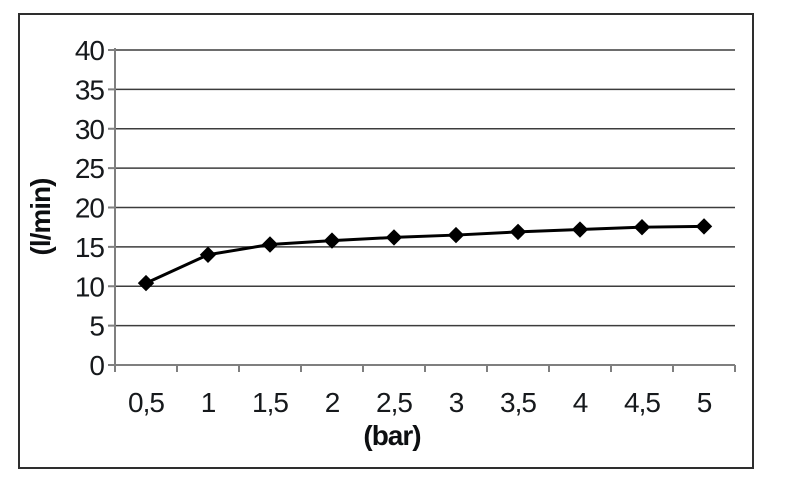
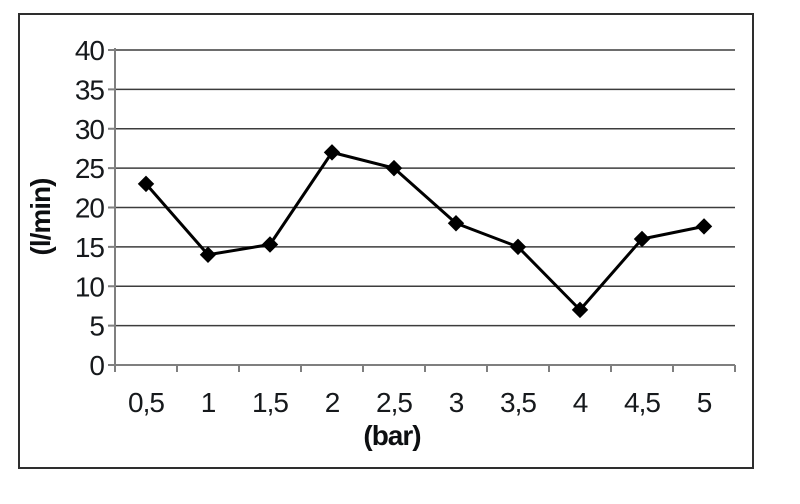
0,5: 10 -> 23
2: 16 -> 27
2,5: 16 -> 25
3: 16 -> 18
3,5: 17 -> 15
4: 17 -> 7
4,5: 18 -> 16
